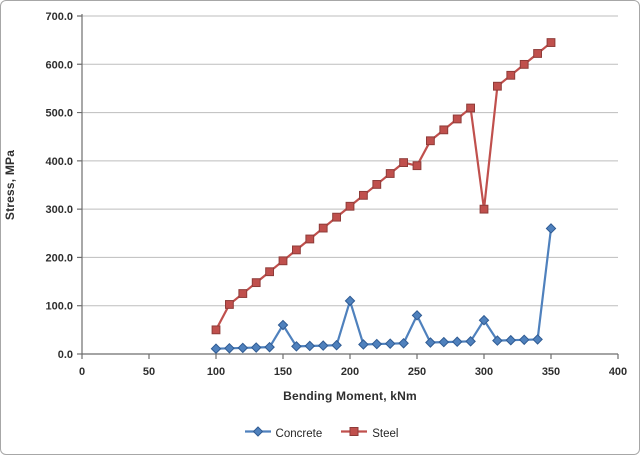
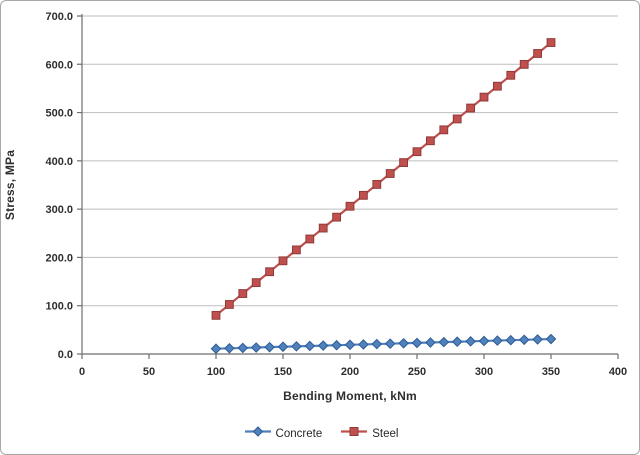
Steel/100: 50 -> 80
Concrete/150: 60 -> 20
Concrete/200: 110 -> 20
Concrete/250: 80 -> 20
Steel/250: 390 -> 420
Concrete/300: 70 -> 30
Steel/300: 300 -> 530
Concrete/350: 260 -> 30
